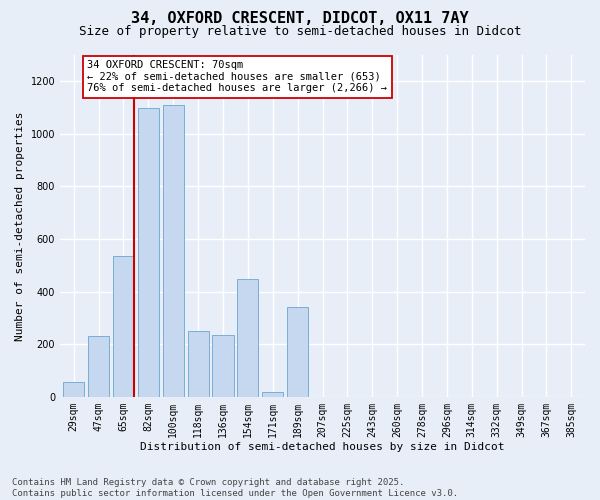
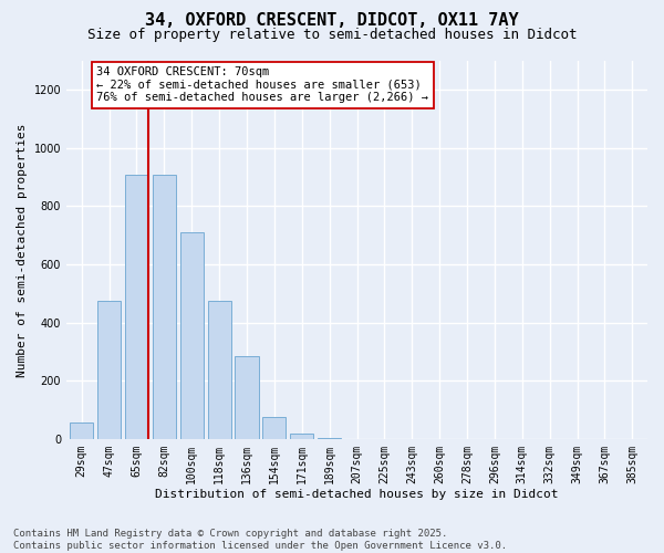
47sqm: 230 -> 475
65sqm: 535 -> 910
82sqm: 1100 -> 910
100sqm: 1110 -> 710
118sqm: 250 -> 475
136sqm: 235 -> 285
154sqm: 450 -> 75
189sqm: 340 -> 5
